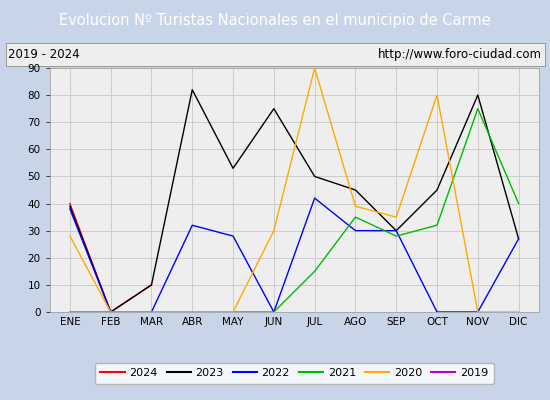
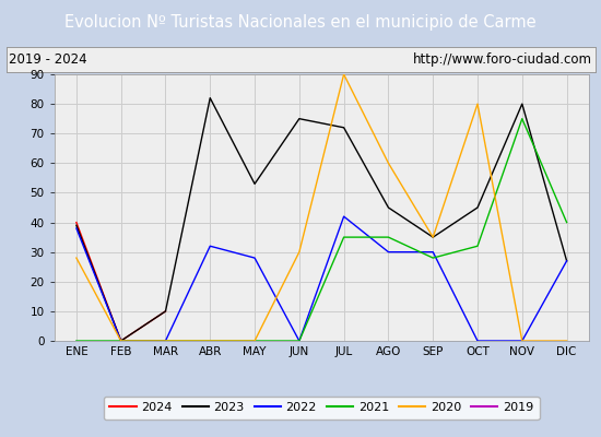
2023/JUL: 50 -> 72
2021/JUL: 15 -> 35
2020/AGO: 39 -> 60
2023/SEP: 30 -> 35
